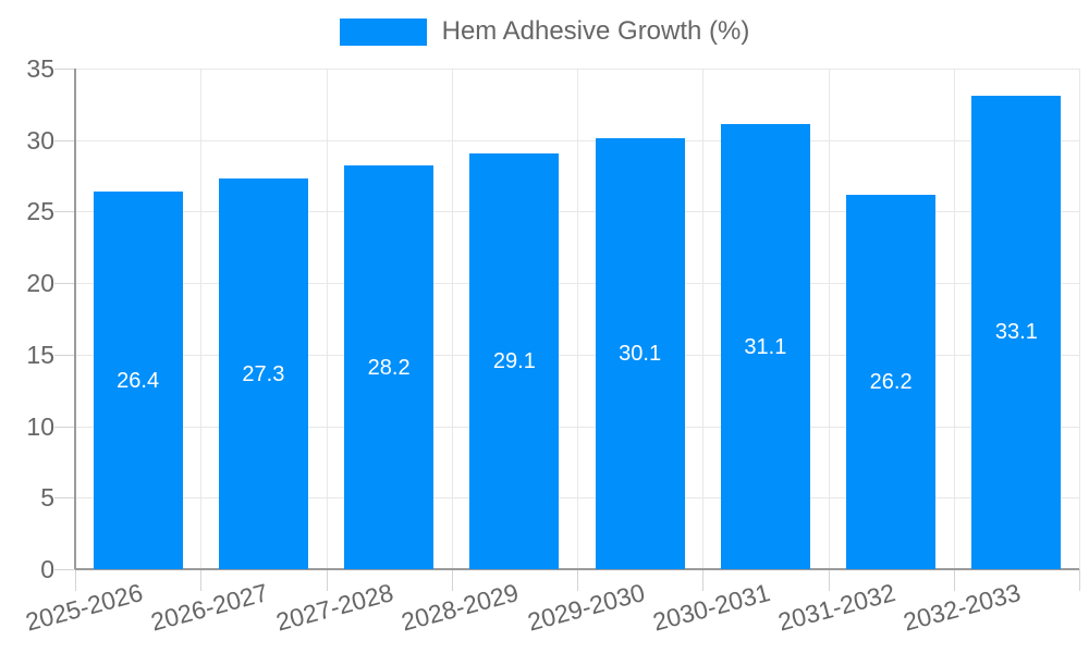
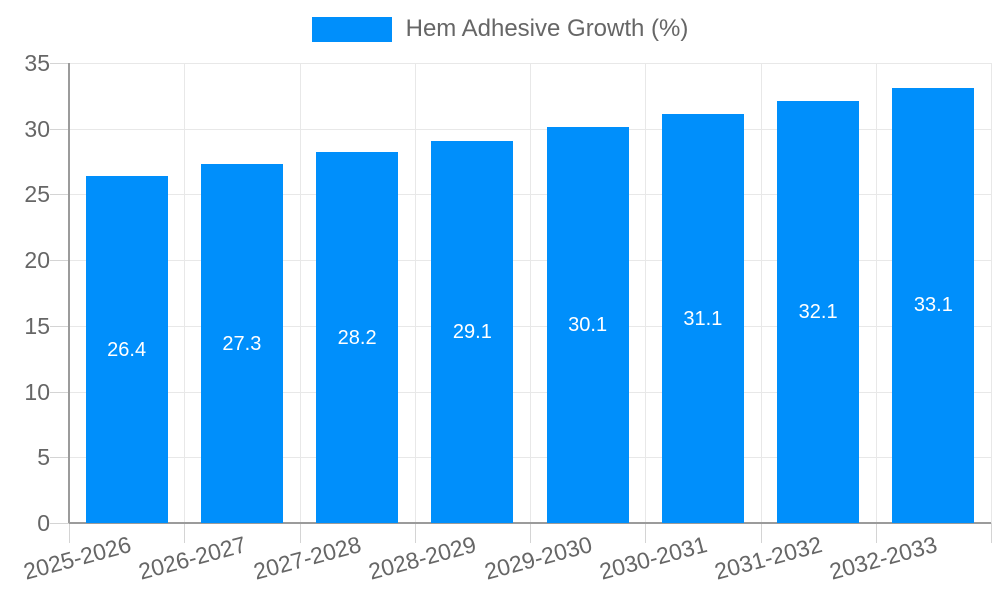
2031-2032: 26.2 -> 32.1
